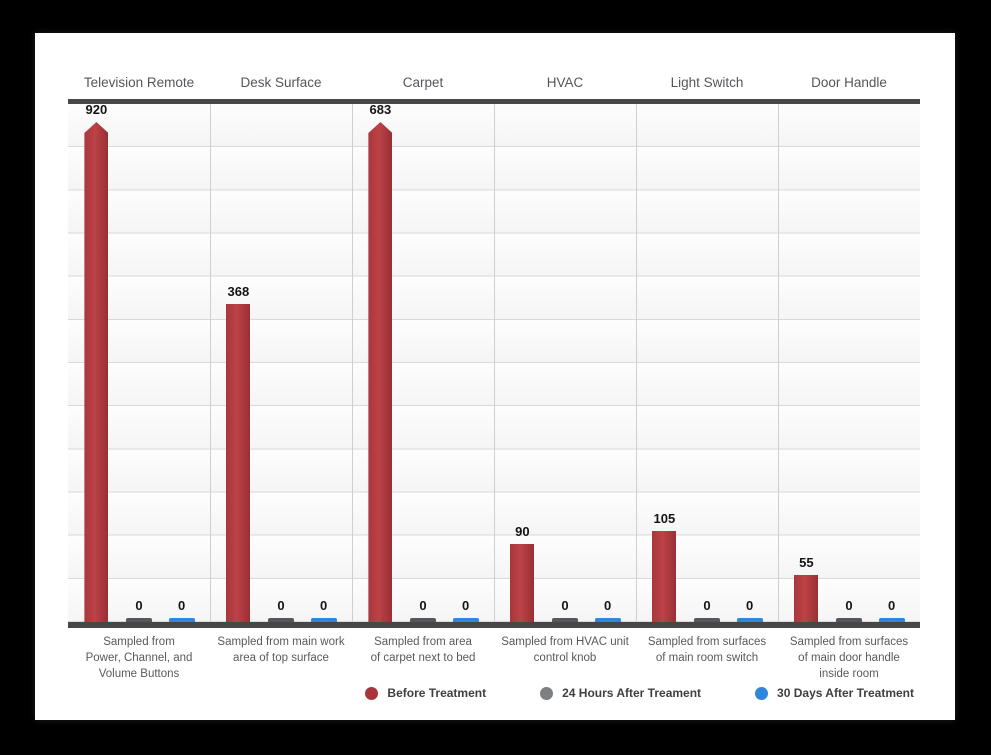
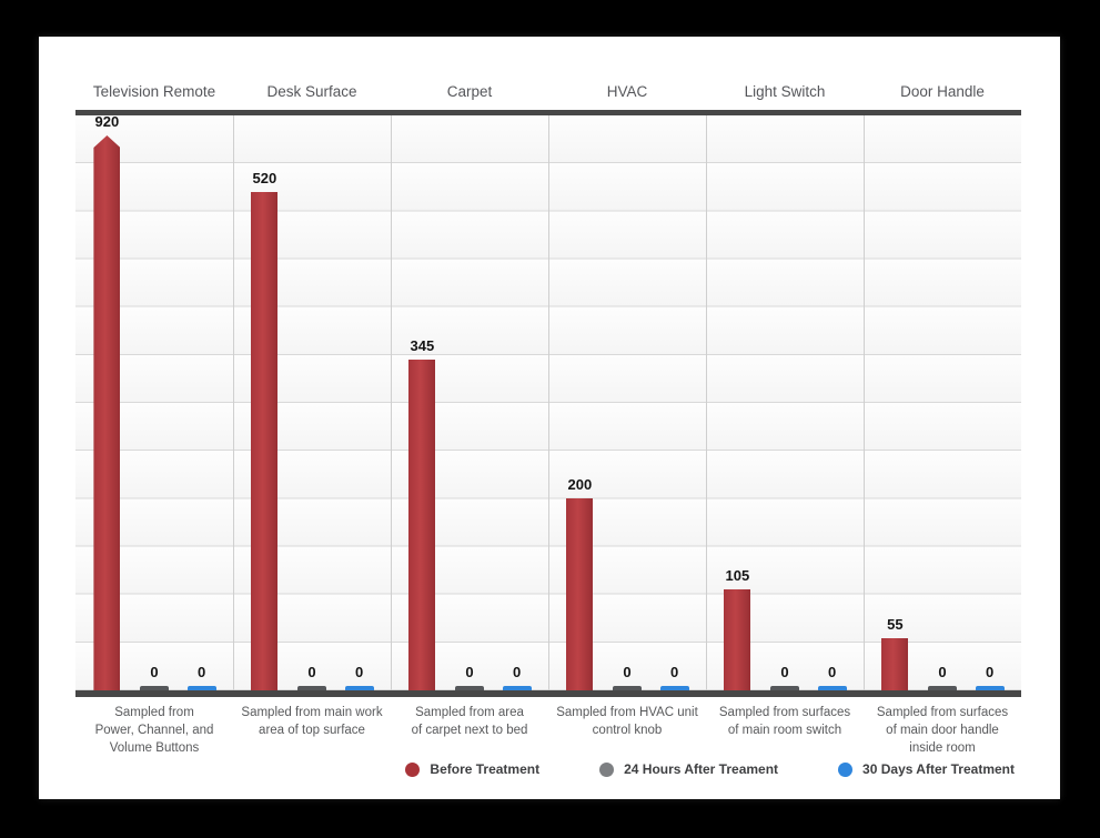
Before Treatment/Desk Surface: 368 -> 520
Before Treatment/Carpet: 683 -> 345
Before Treatment/HVAC: 90 -> 200
